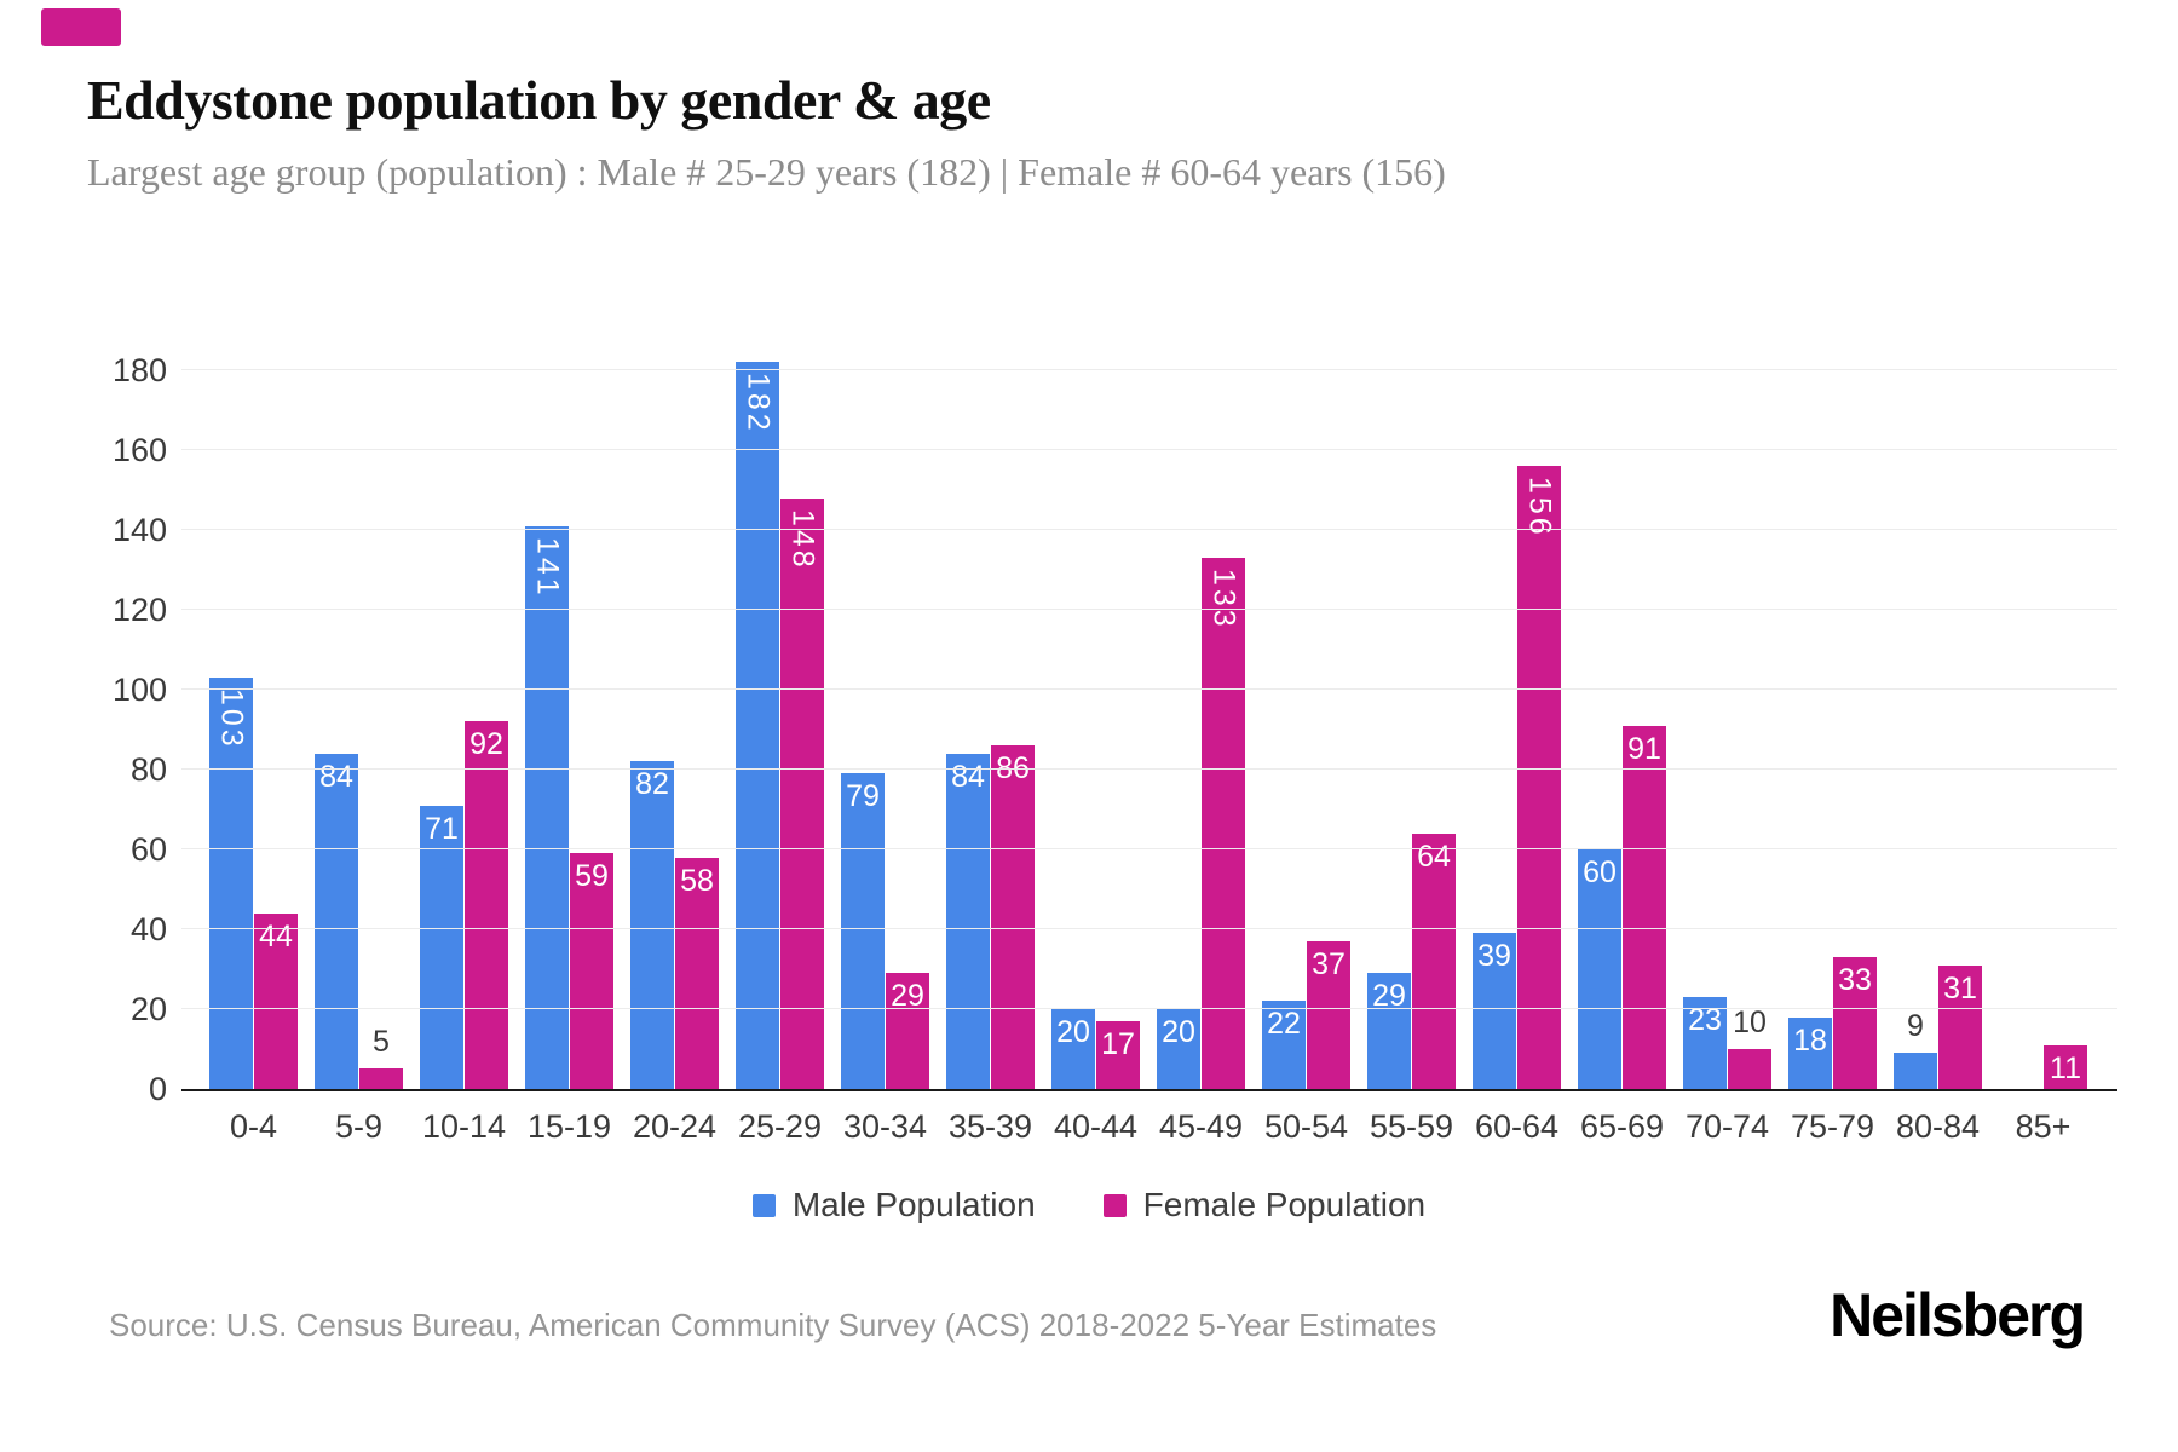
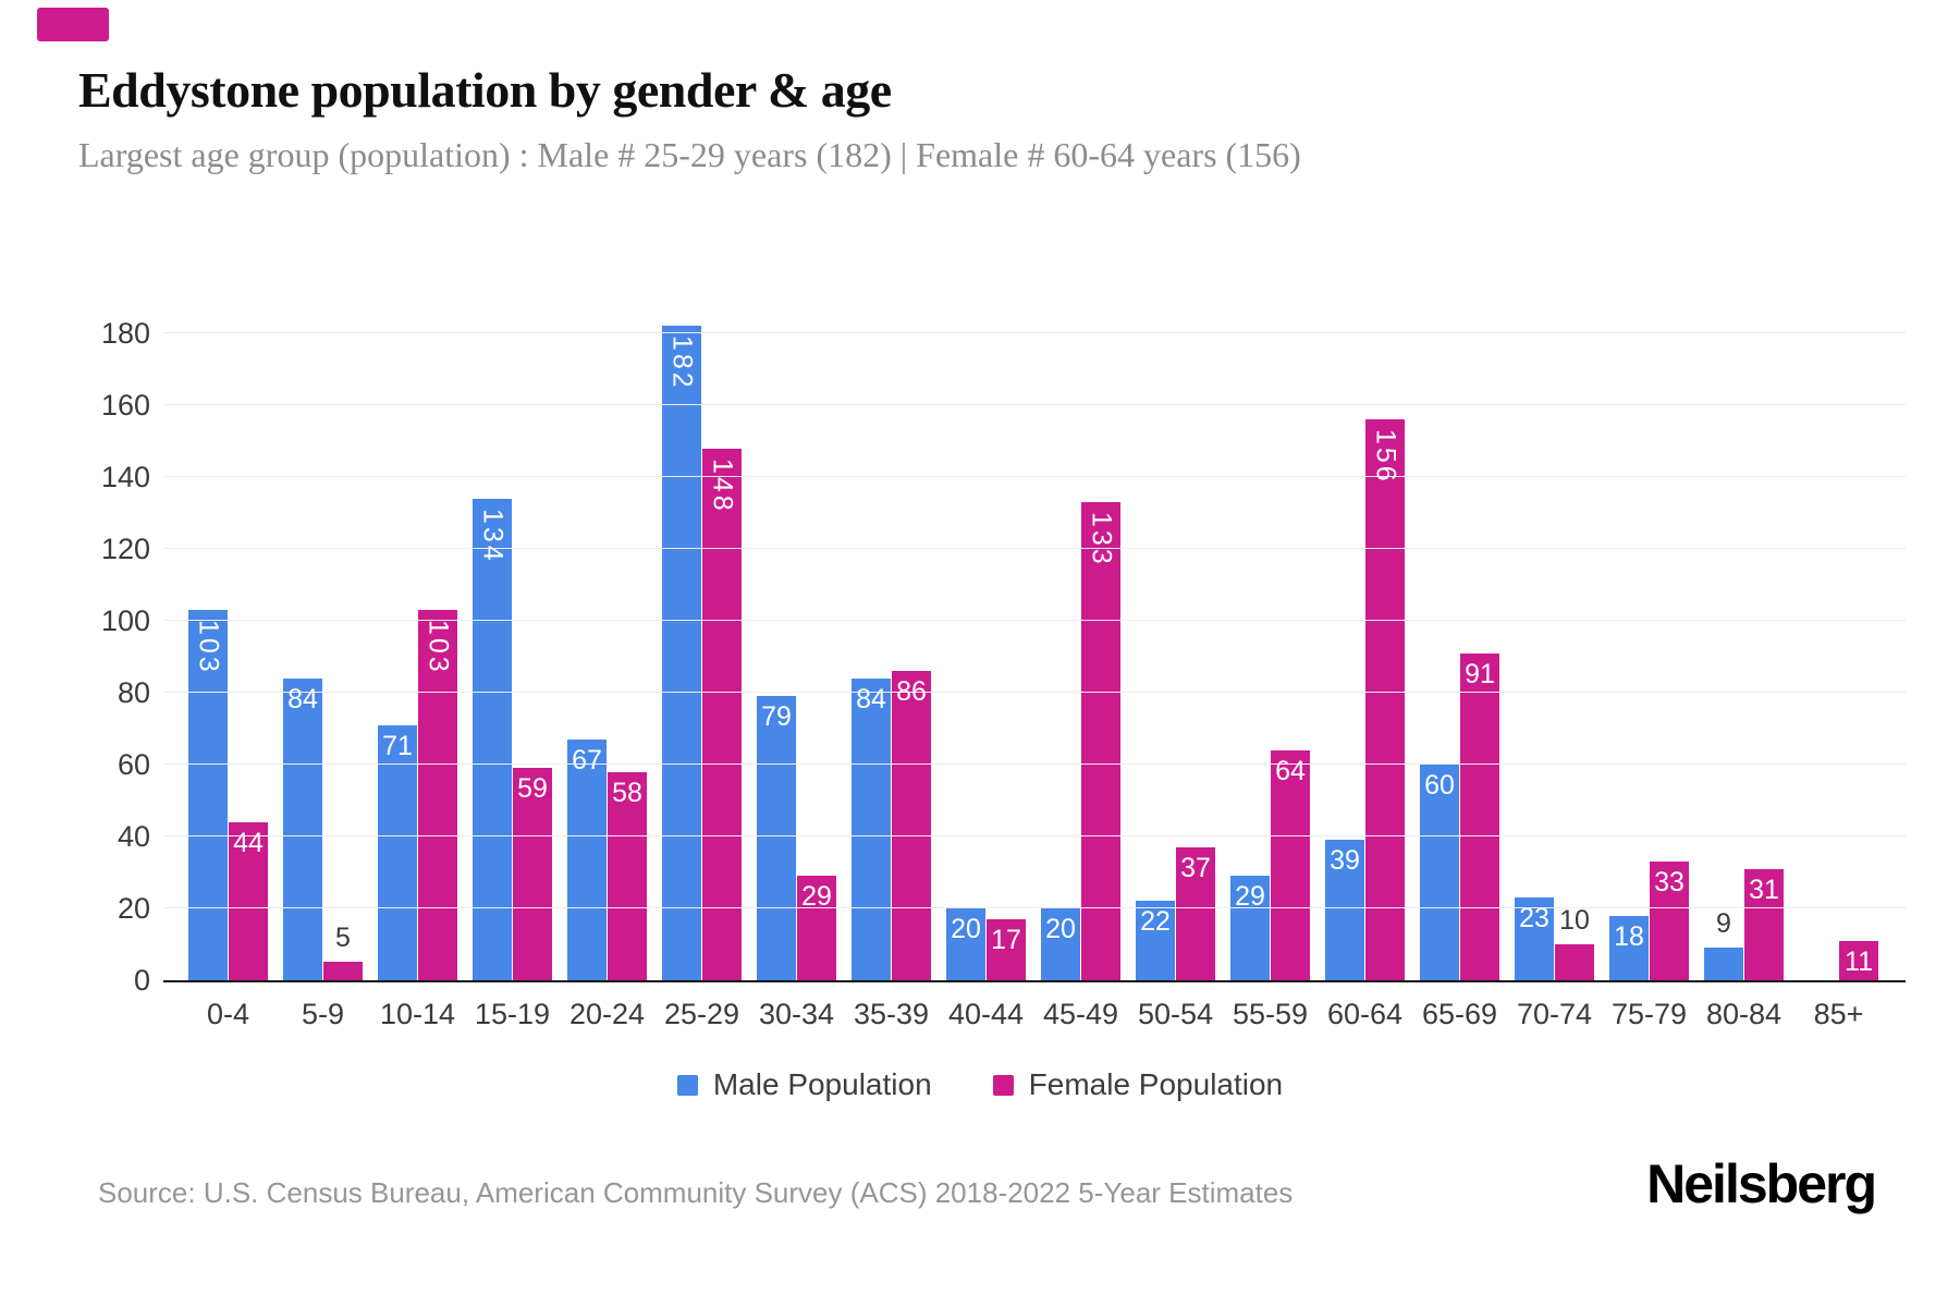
Female Population/10-14: 92 -> 103
Male Population/15-19: 141 -> 134
Male Population/20-24: 82 -> 67
